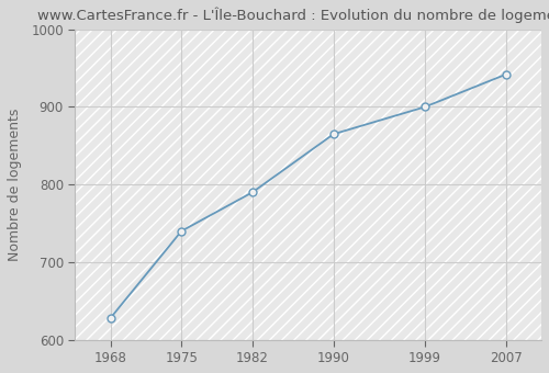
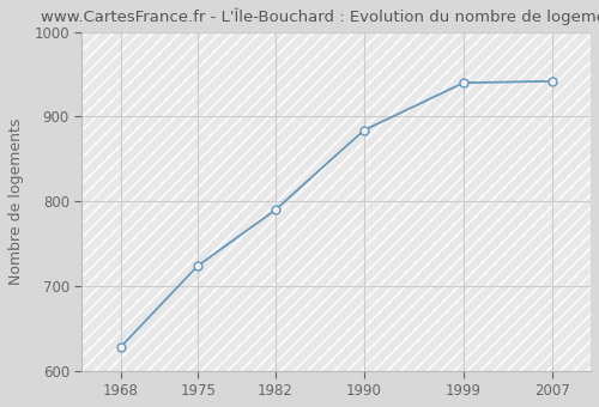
1975: 740 -> 724
1990: 865 -> 884
1999: 900 -> 940
